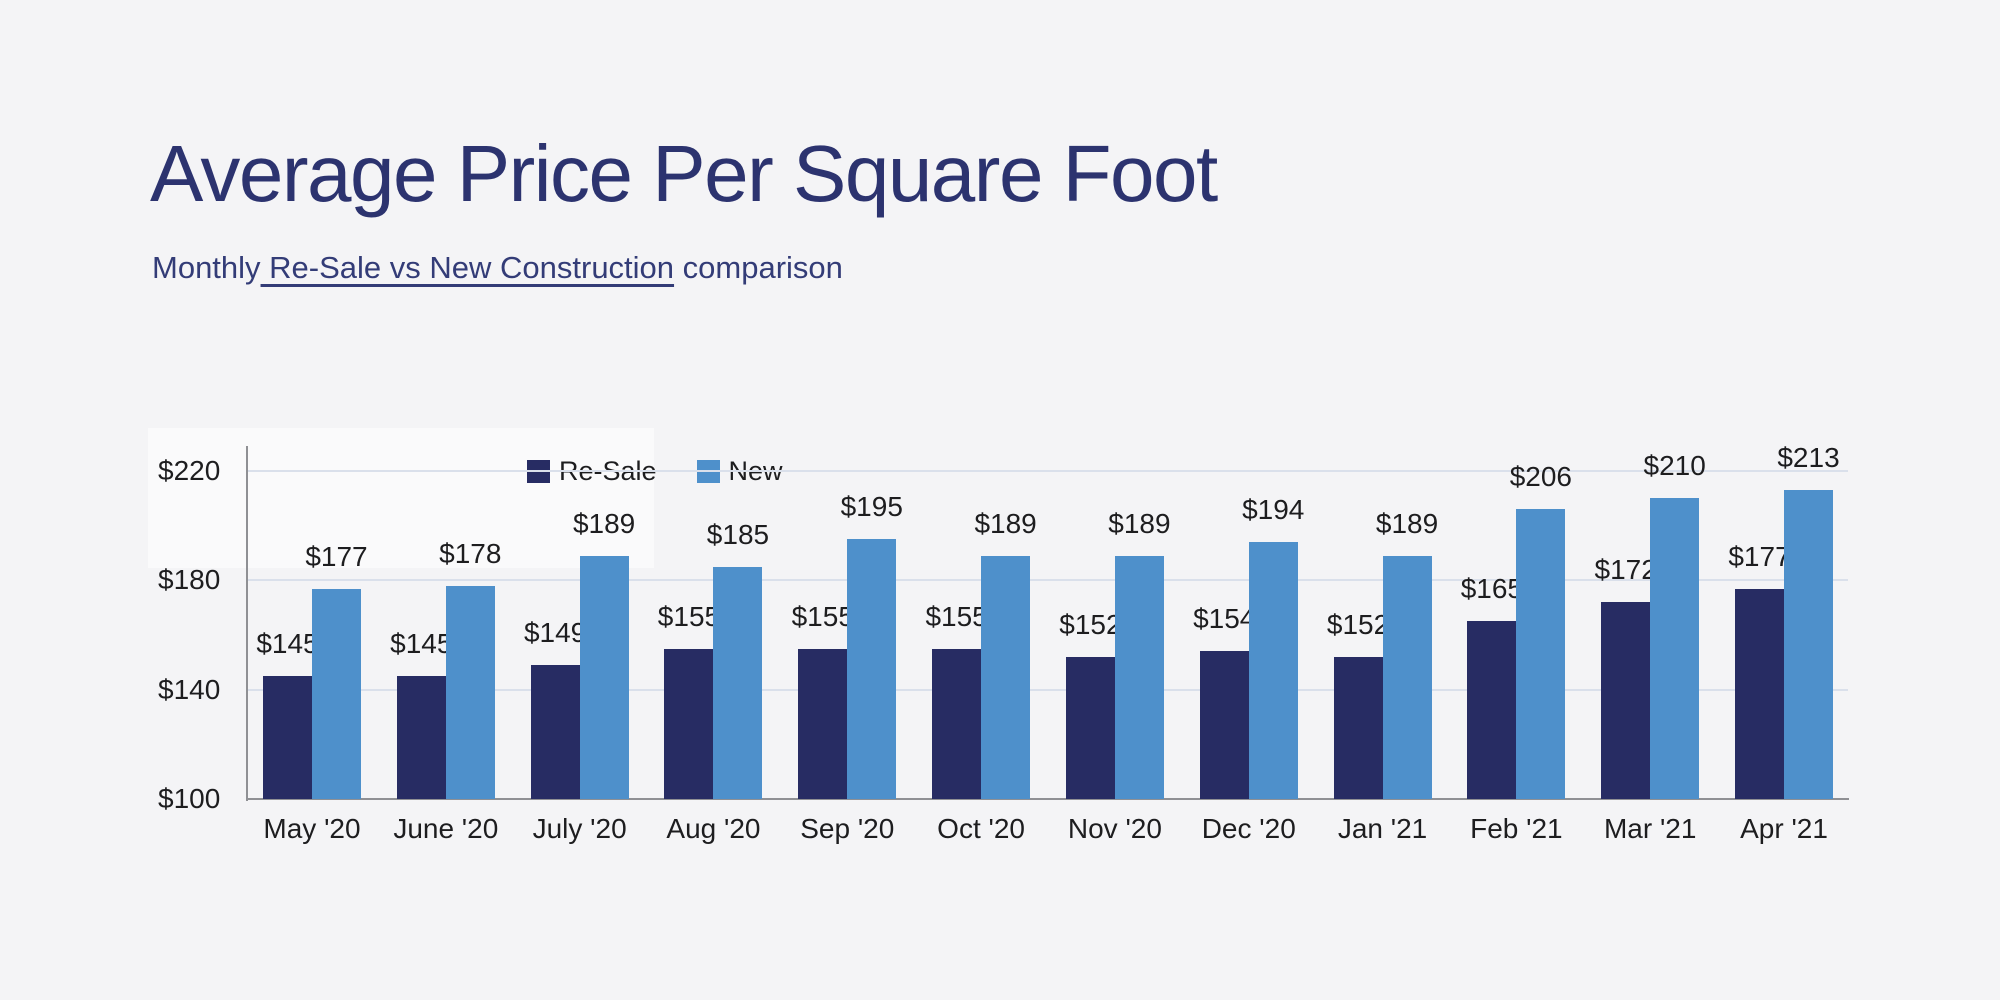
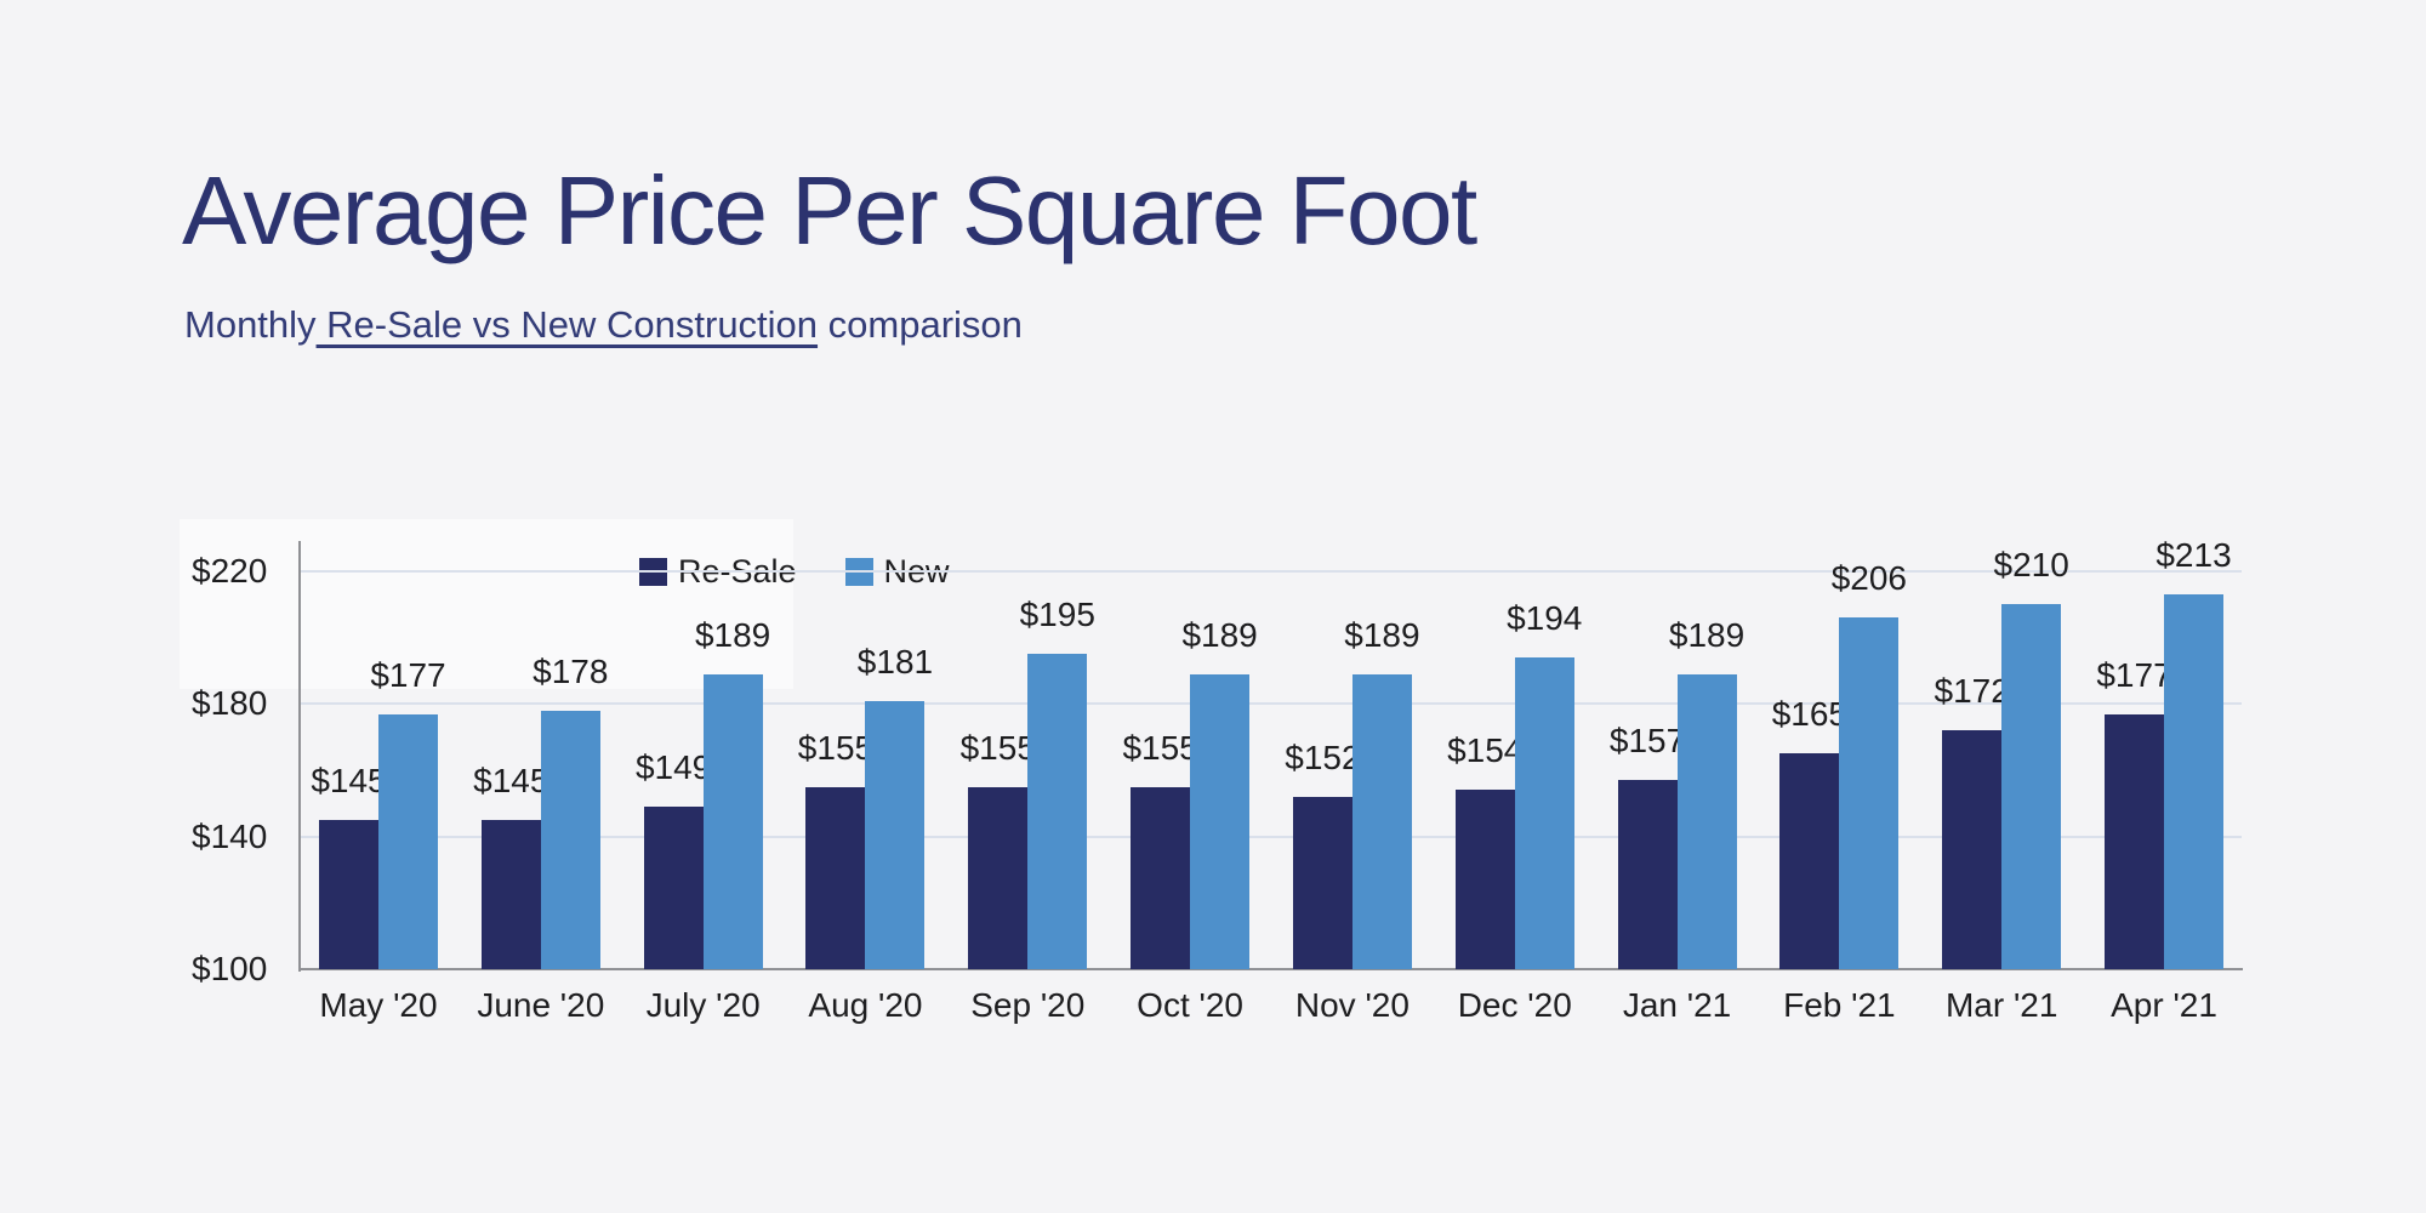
New/Aug '20: $185 -> $181
Re-Sale/Jan '21: $152 -> $157
